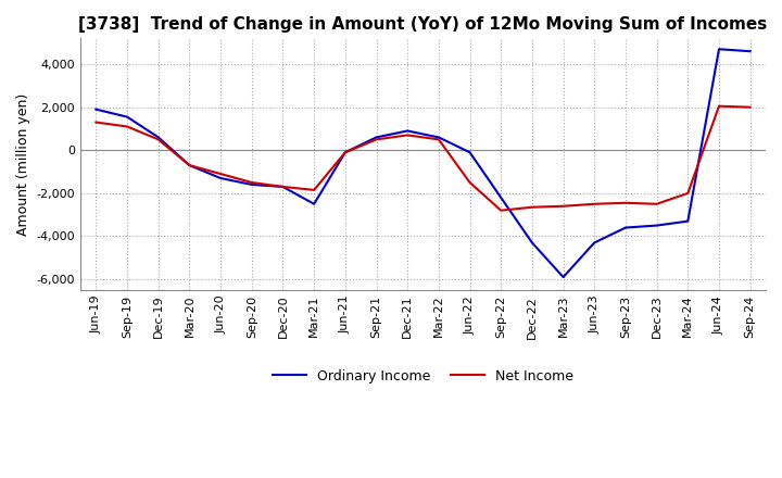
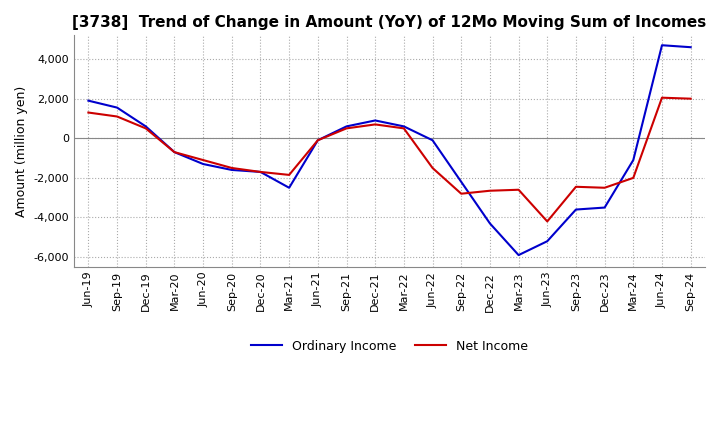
Ordinary Income/Jun-23: -4,300 -> -5,200
Net Income/Jun-23: -2,500 -> -4,200
Ordinary Income/Mar-24: -3,300 -> -1,100
